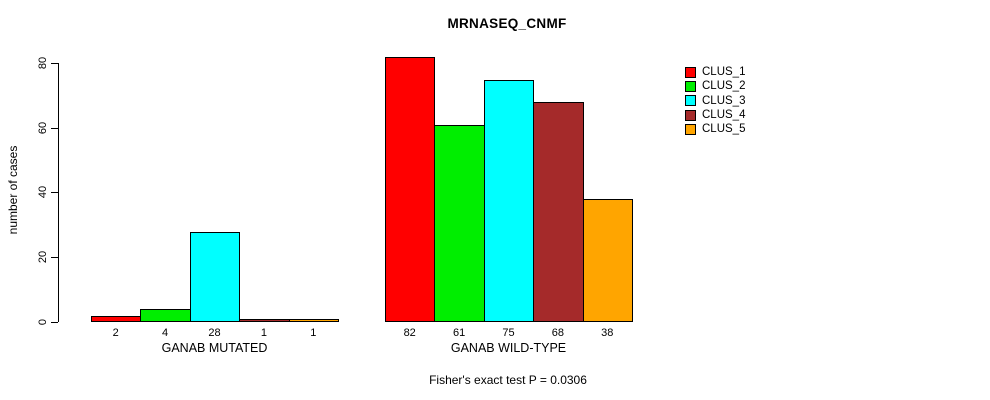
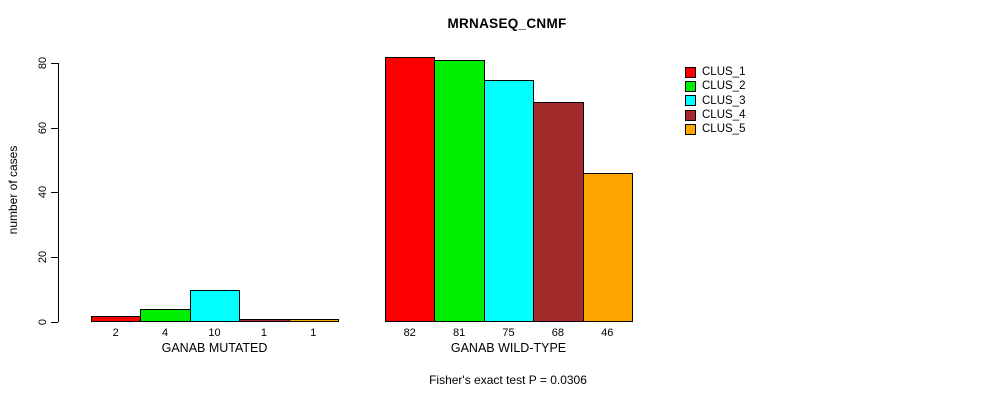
CLUS_3/GANAB MUTATED: 28 -> 10
CLUS_2/GANAB WILD-TYPE: 61 -> 81
CLUS_5/GANAB WILD-TYPE: 38 -> 46
